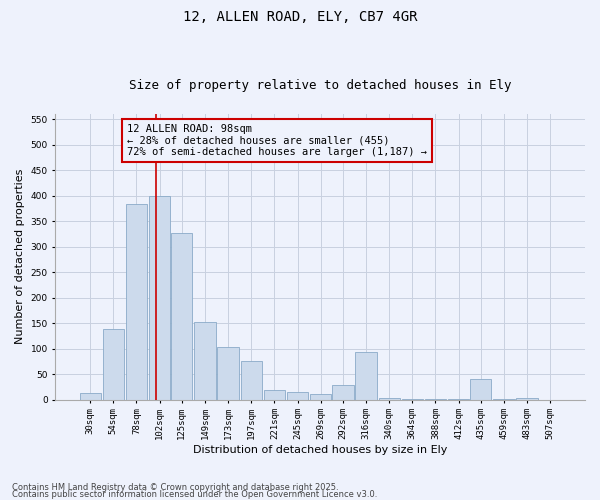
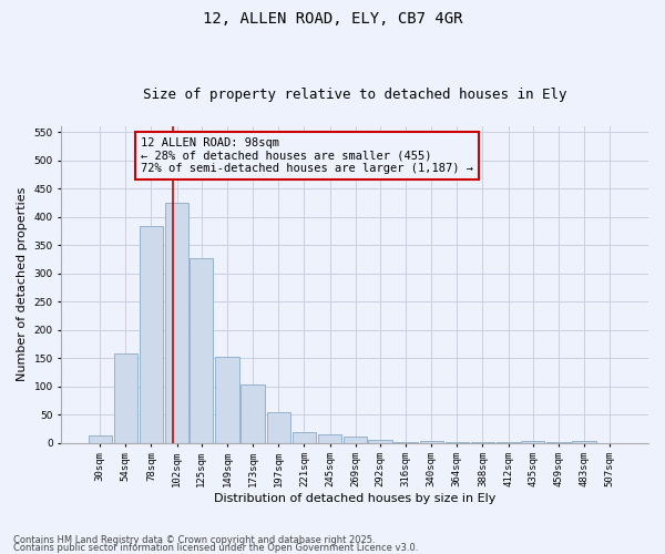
54sqm: 138 -> 157
102sqm: 400 -> 425
197sqm: 76 -> 55
292sqm: 28 -> 5
316sqm: 94 -> 1
435sqm: 40 -> 3
